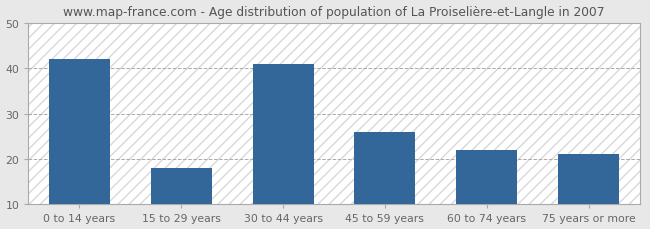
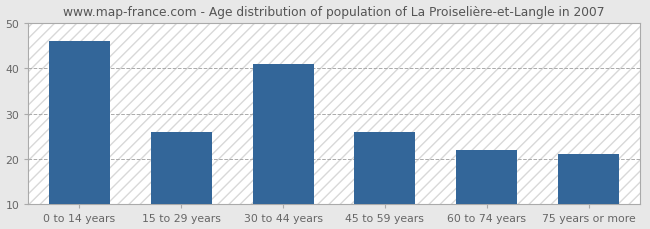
0 to 14 years: 42 -> 46
15 to 29 years: 18 -> 26
